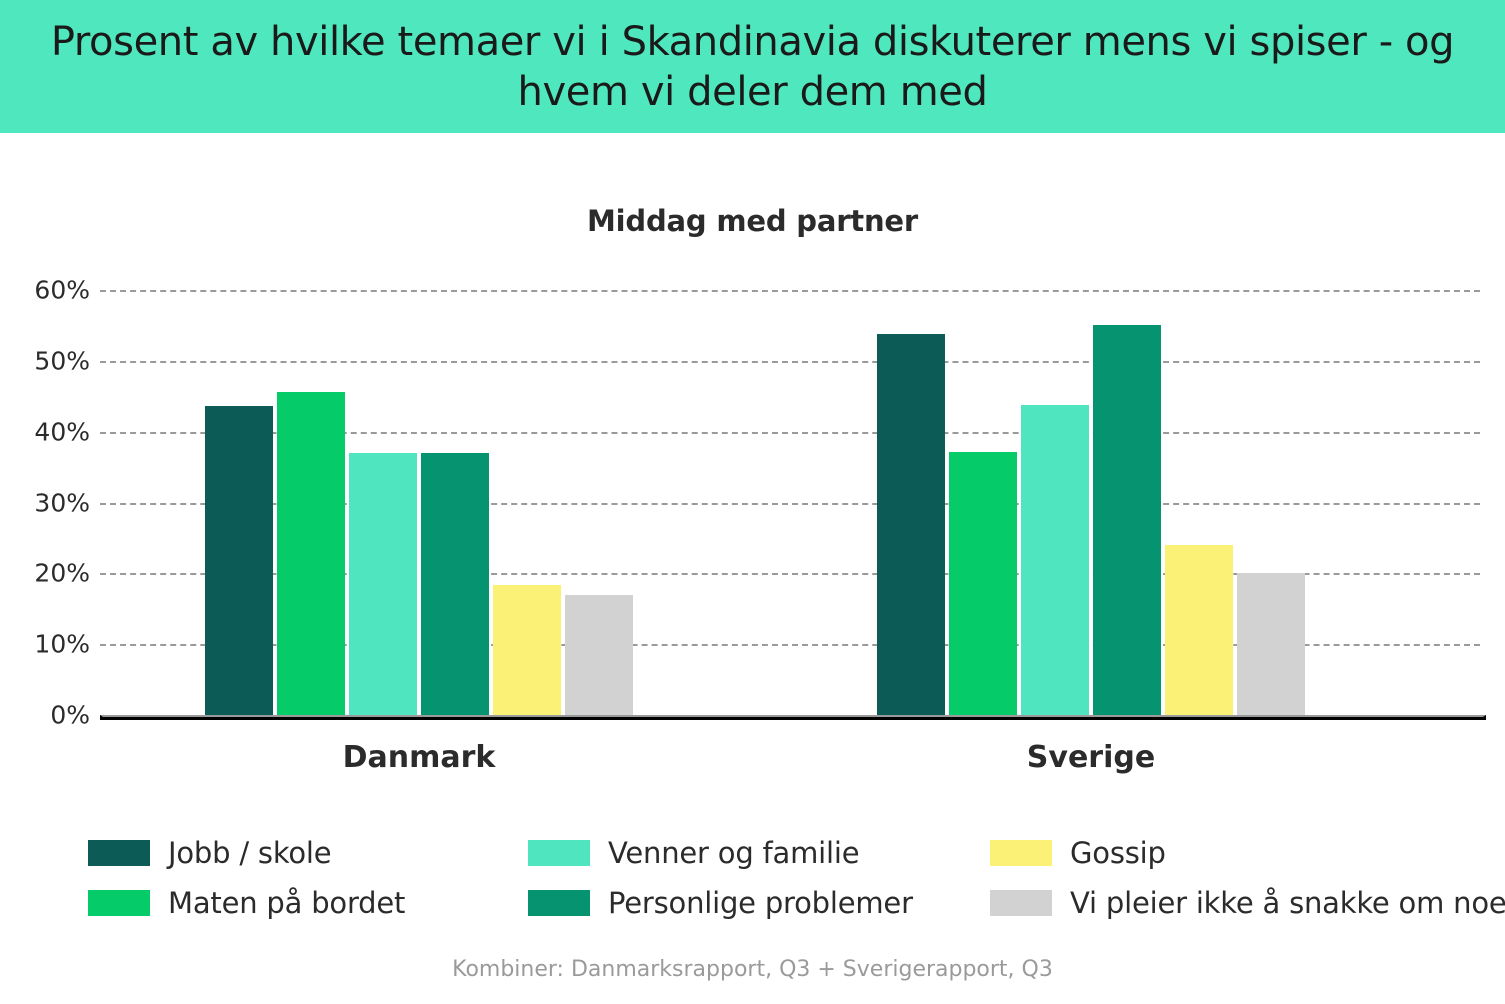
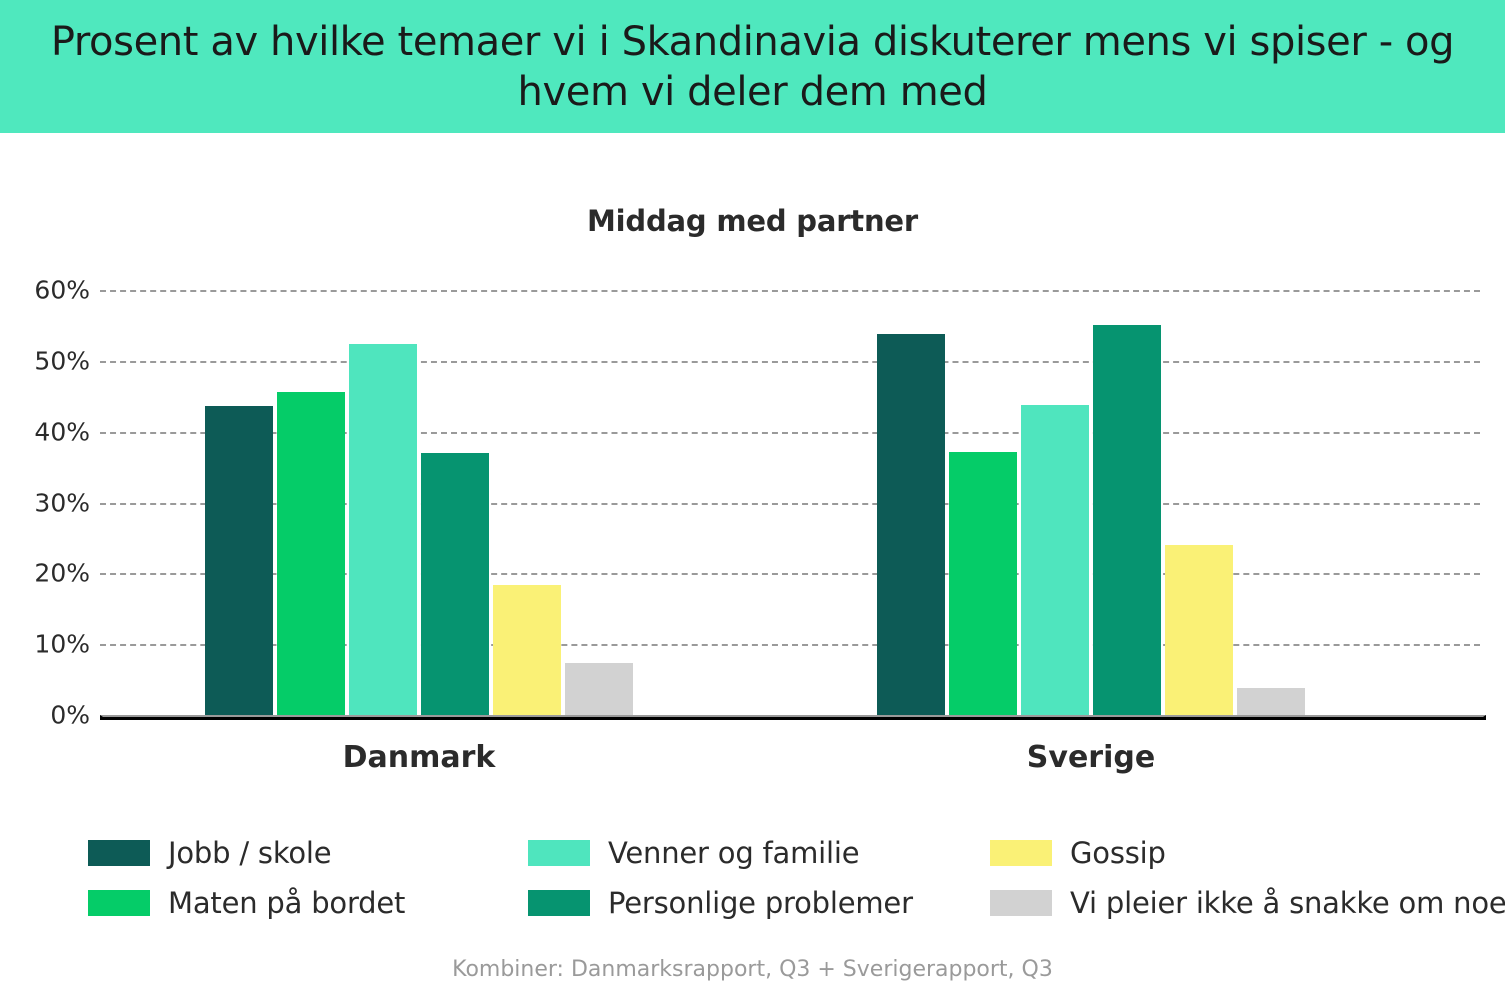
Venner og familie/Danmark: 37% -> 52%
Vi pleier ikke å snakke om noe/Danmark: 17% -> 7%
Vi pleier ikke å snakke om noe/Sverige: 20% -> 4%
